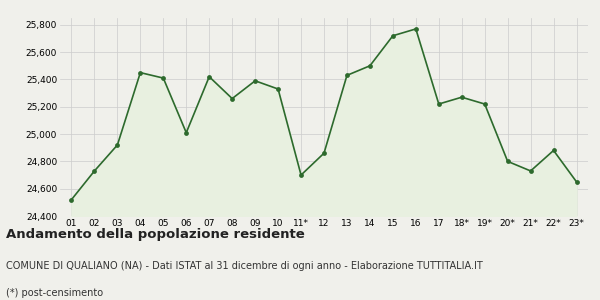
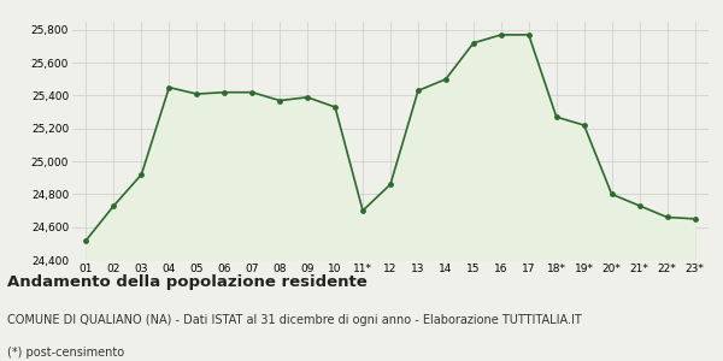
06: 25,010 -> 25,420
08: 25,260 -> 25,370
17: 25,220 -> 25,770
22*: 24,880 -> 24,660
